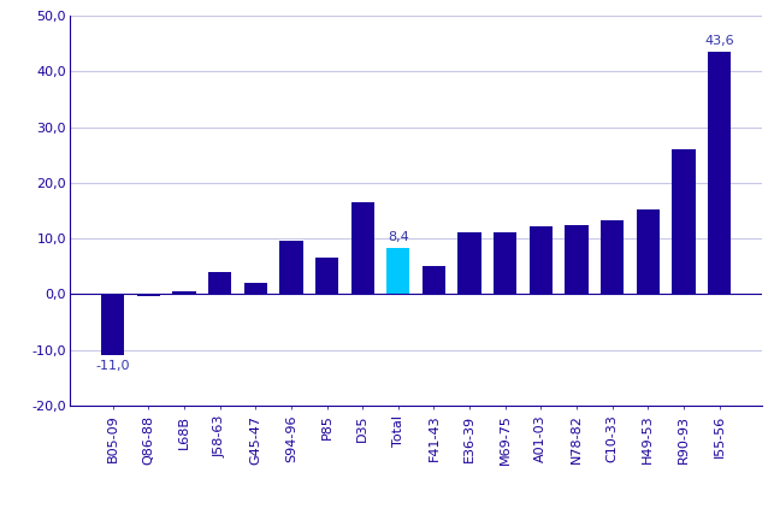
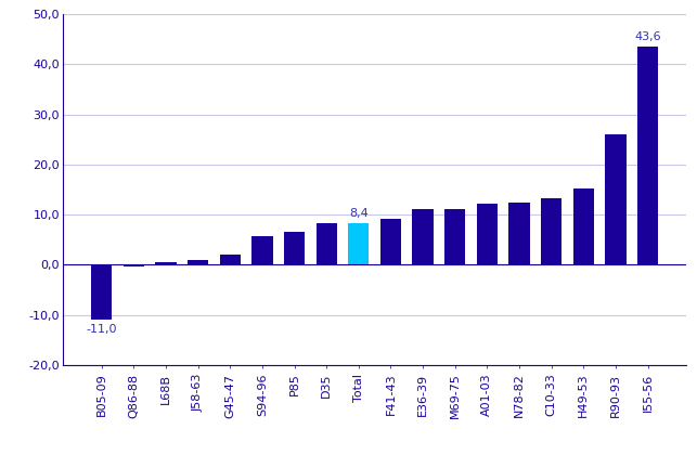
J58-63: 4,0 -> 1,0
S94-96: 9,5 -> 5,7
D35: 16,5 -> 8,2
F41-43: 5,0 -> 9,1
